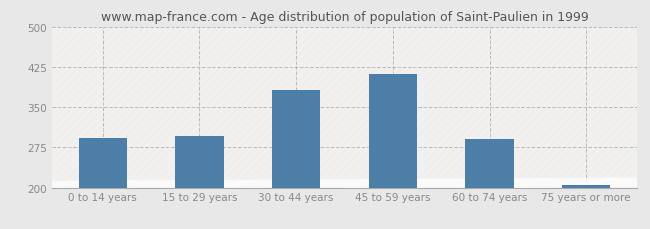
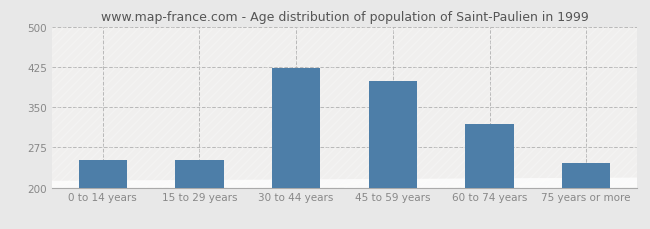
0 to 14 years: 293 -> 252
15 to 29 years: 297 -> 252
30 to 44 years: 381 -> 422
45 to 59 years: 411 -> 398
60 to 74 years: 291 -> 318
75 years or more: 204 -> 246
